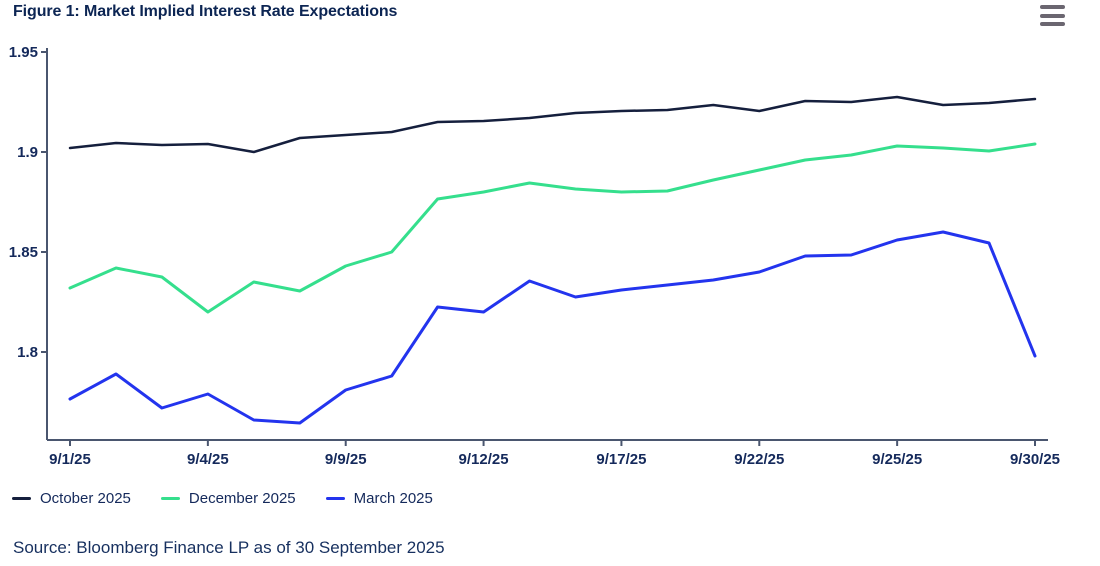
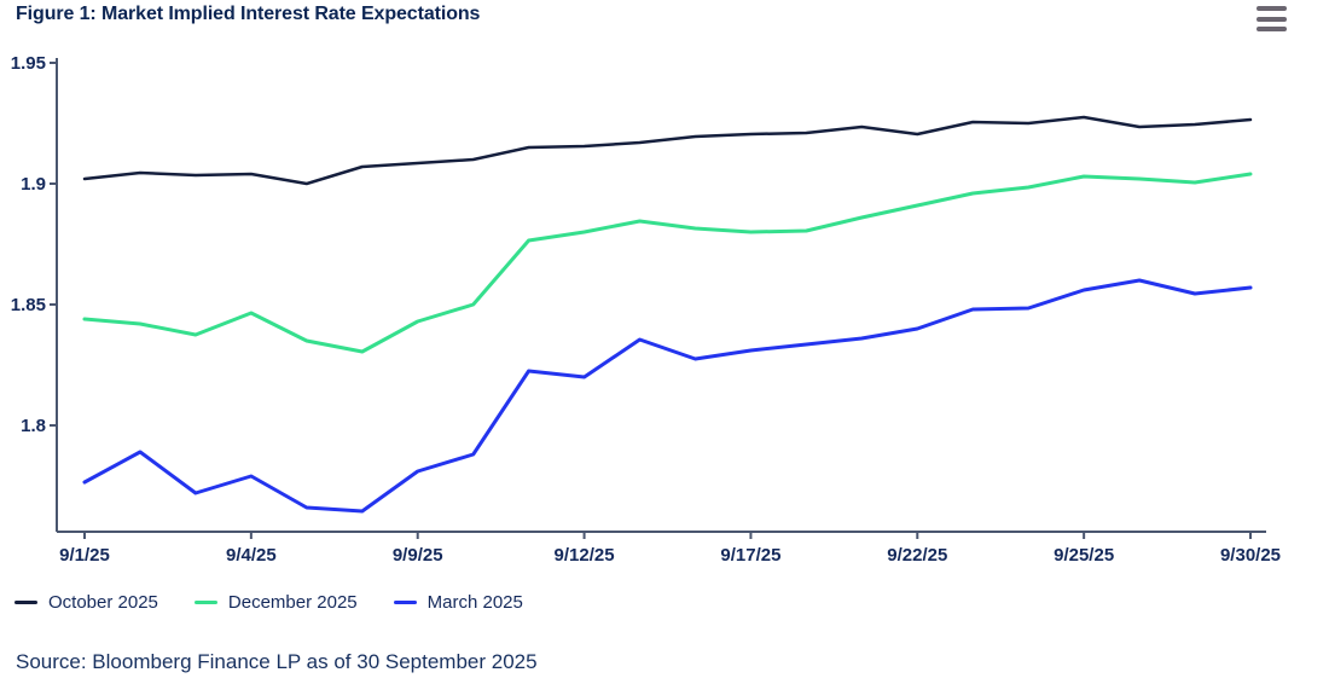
December 2025/9/1/25: 1.832 -> 1.844
December 2025/9/4/25: 1.820 -> 1.847
March 2025/9/30/25: 1.798 -> 1.857
